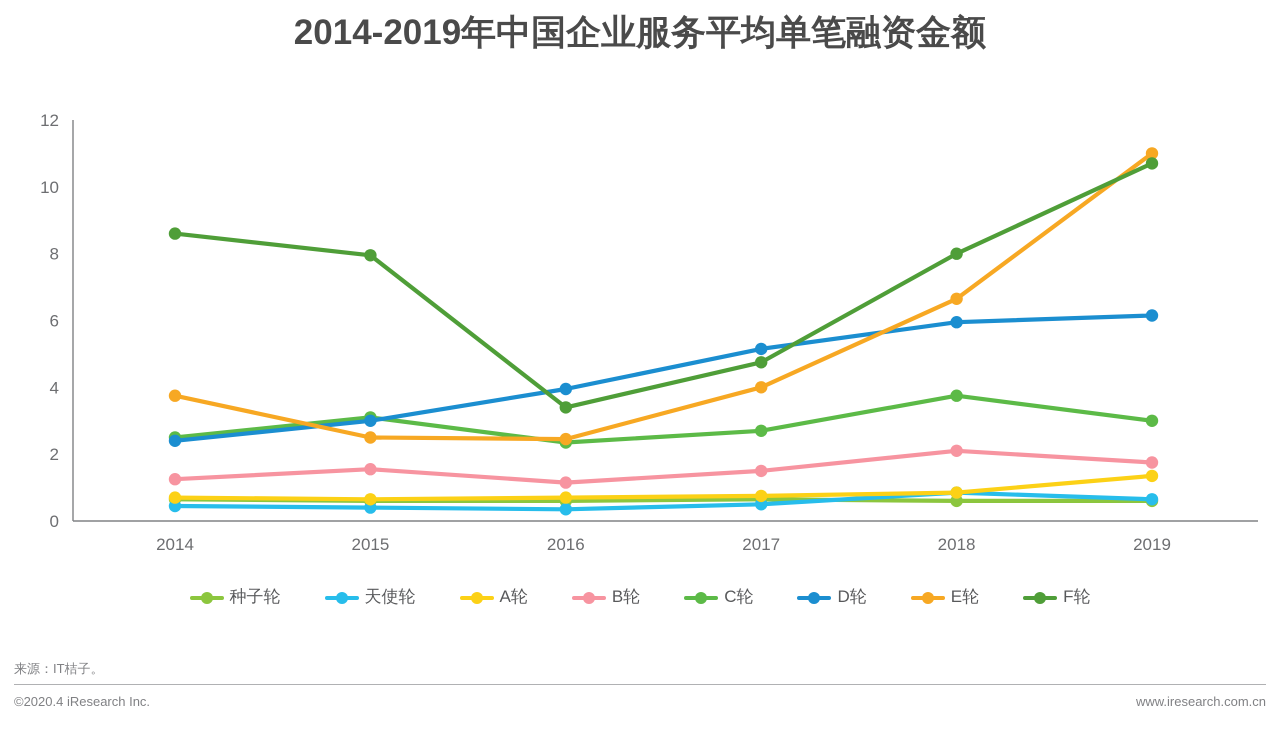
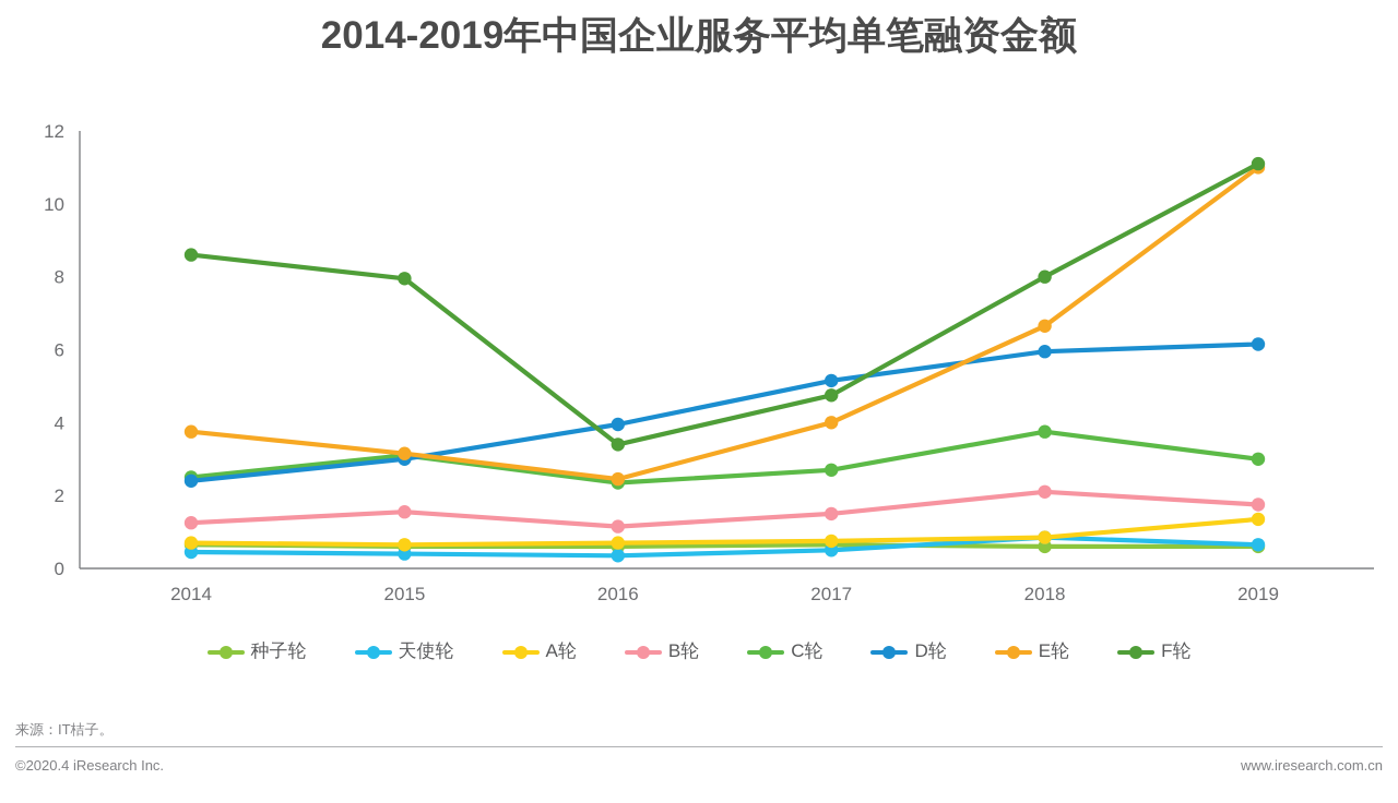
E轮/2015: 2.5 -> 3.1
F轮/2019: 10.7 -> 11.1
